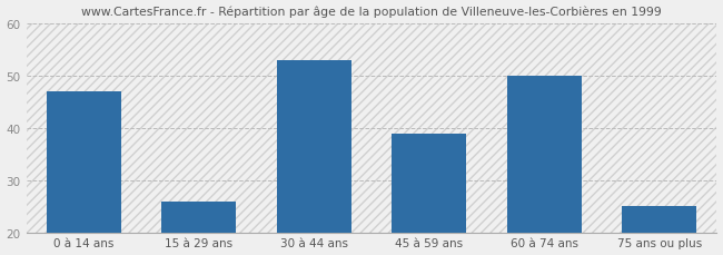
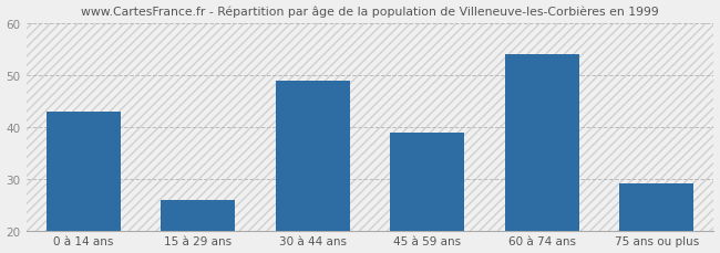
0 à 14 ans: 47 -> 43
30 à 44 ans: 53 -> 49
60 à 74 ans: 50 -> 54
75 ans ou plus: 25 -> 29
